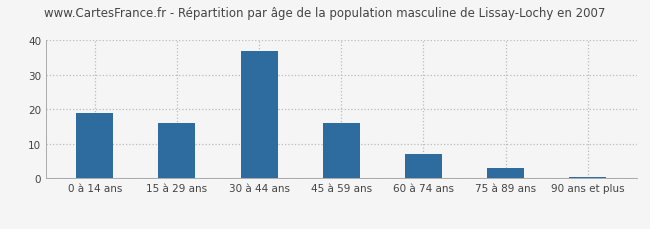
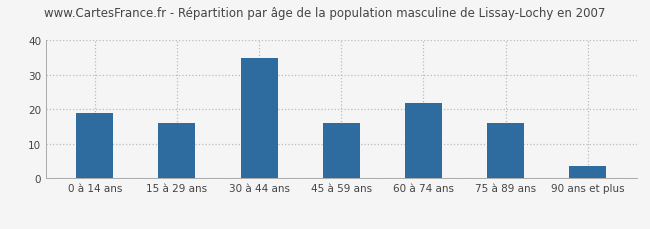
30 à 44 ans: 37.0 -> 35.0
60 à 74 ans: 7.0 -> 22.0
75 à 89 ans: 3.0 -> 16.0
90 ans et plus: 0.3 -> 3.5
